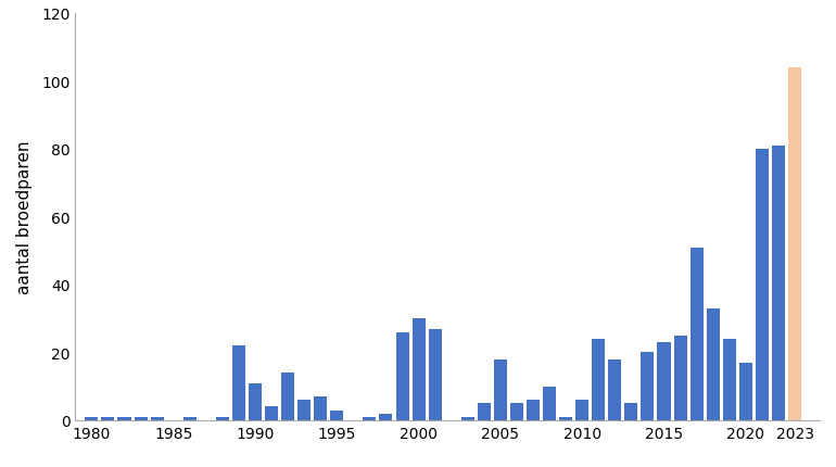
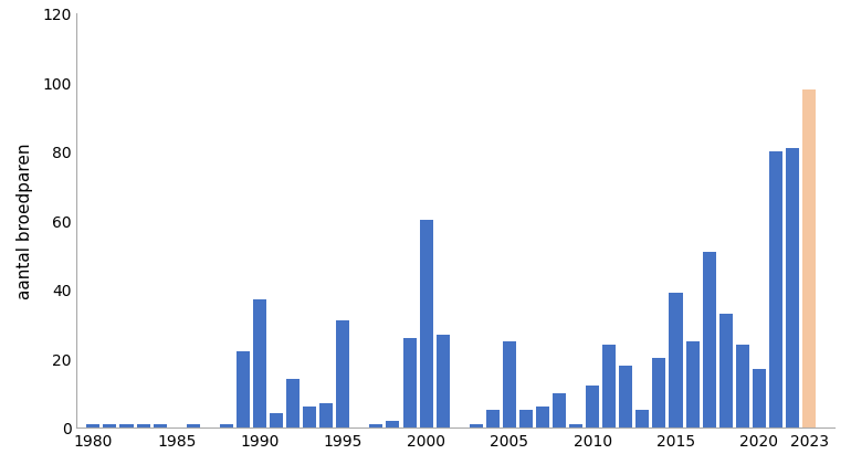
1990: 11 -> 37
1995: 3 -> 31
2000: 30 -> 60
2005: 18 -> 25
2010: 6 -> 12
2015: 23 -> 39
2023: 104 -> 98
